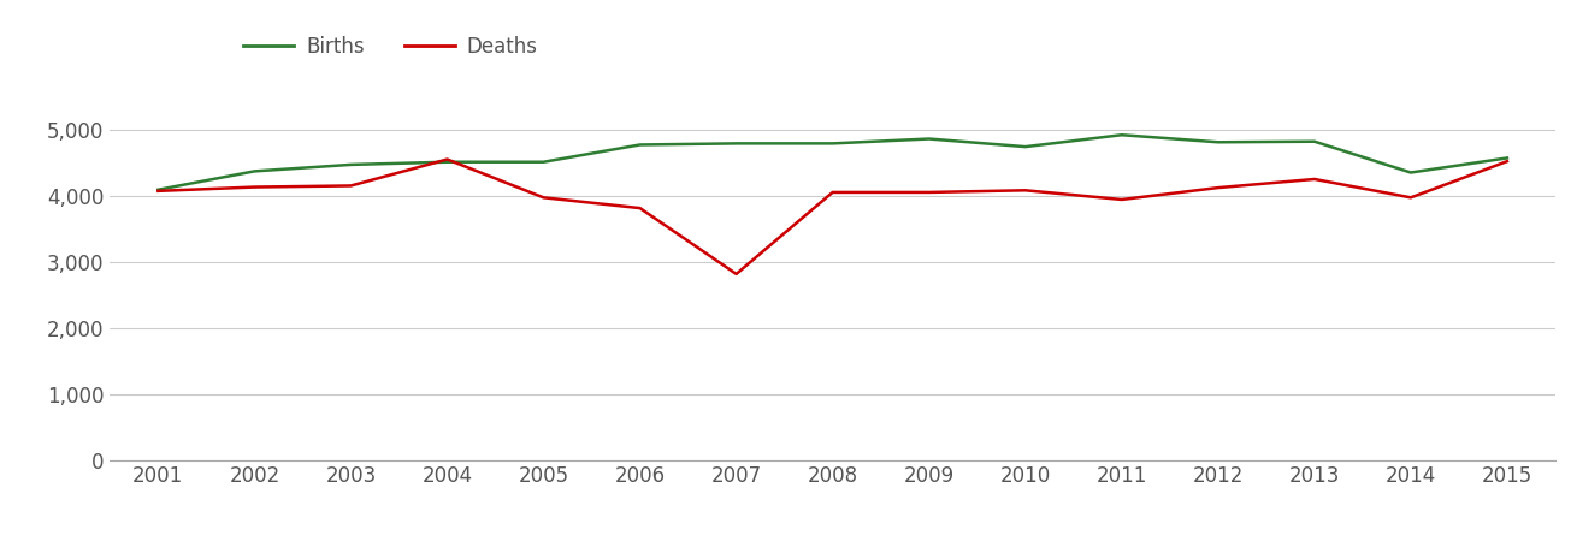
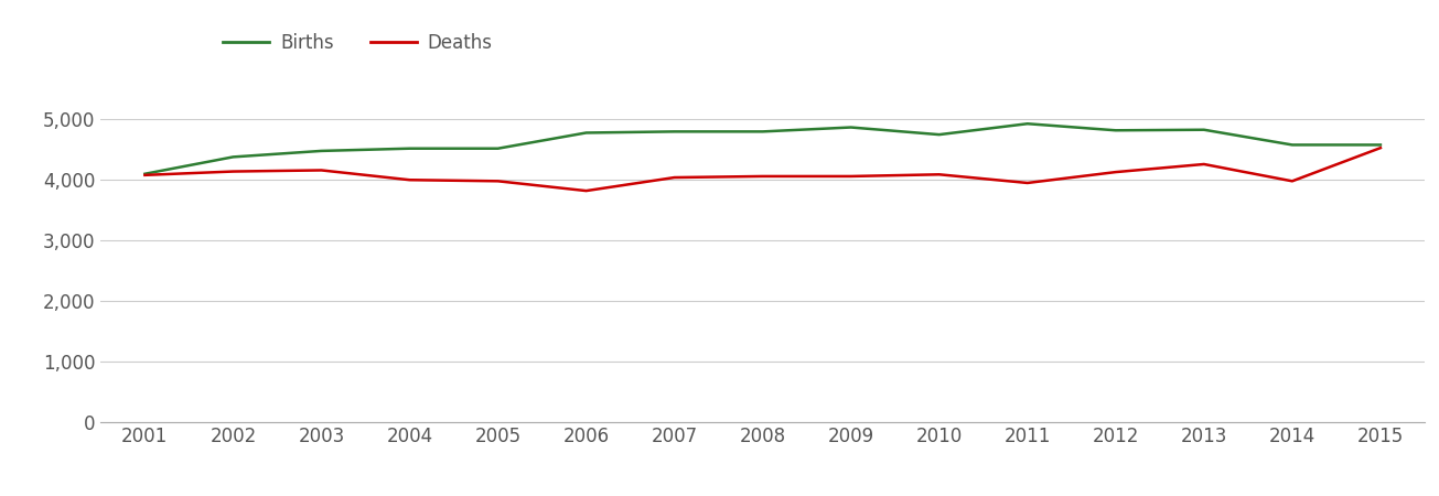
Deaths/2004: 4,560 -> 4,000
Deaths/2007: 2,820 -> 4,040
Births/2014: 4,360 -> 4,580
